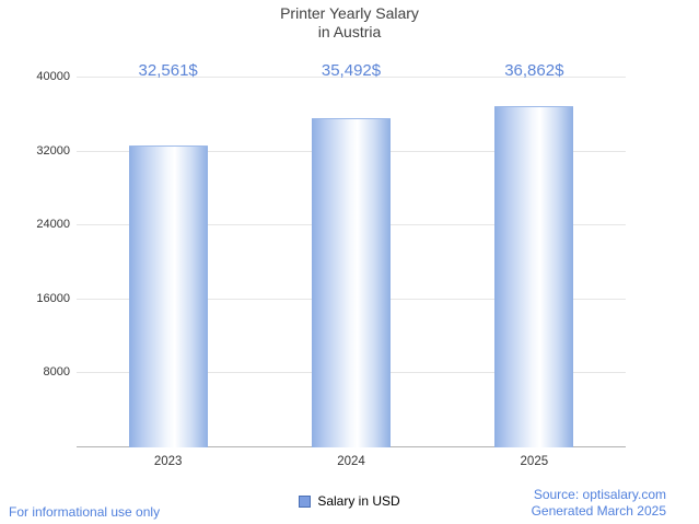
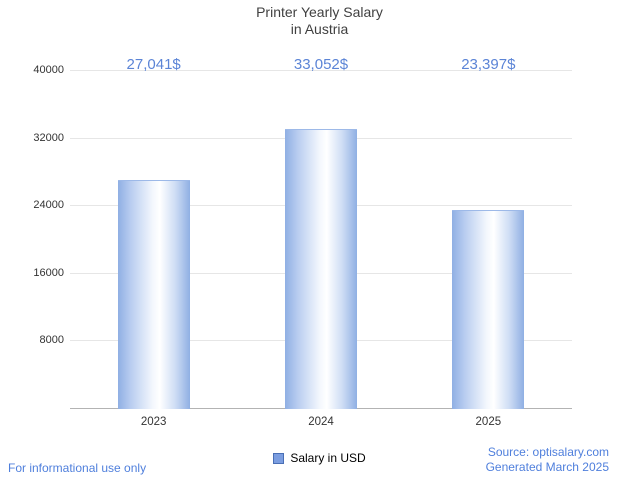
2023: 32,561 -> 27,041
2024: 35,492 -> 33,052
2025: 36,862 -> 23,397
